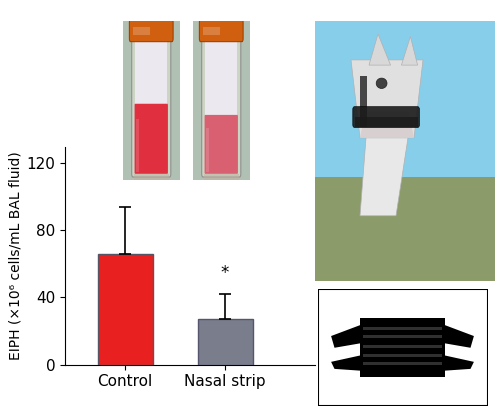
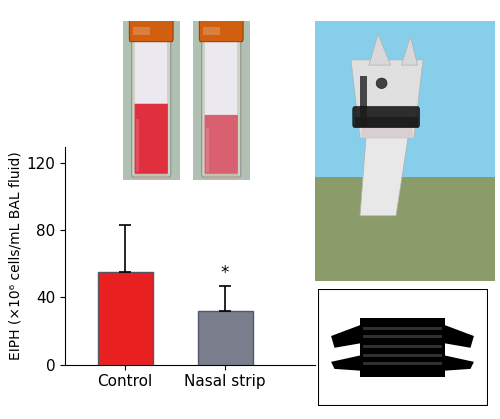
Control: 66 -> 55
Nasal strip: 27 -> 32
